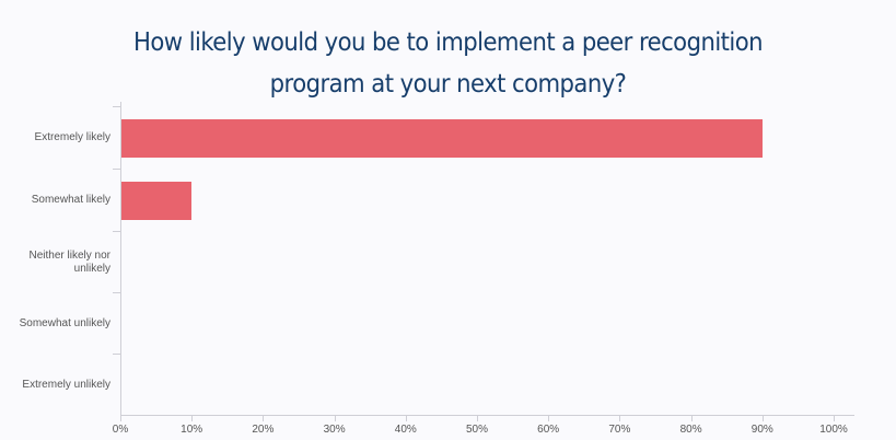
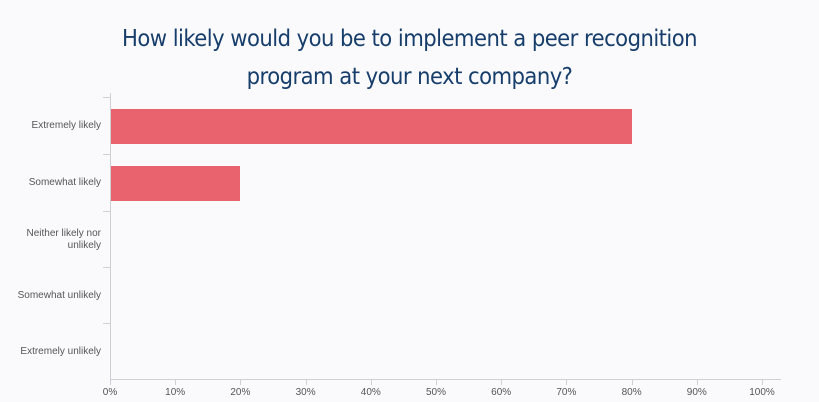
Extremely likely: 90% -> 80%
Somewhat likely: 10% -> 20%
